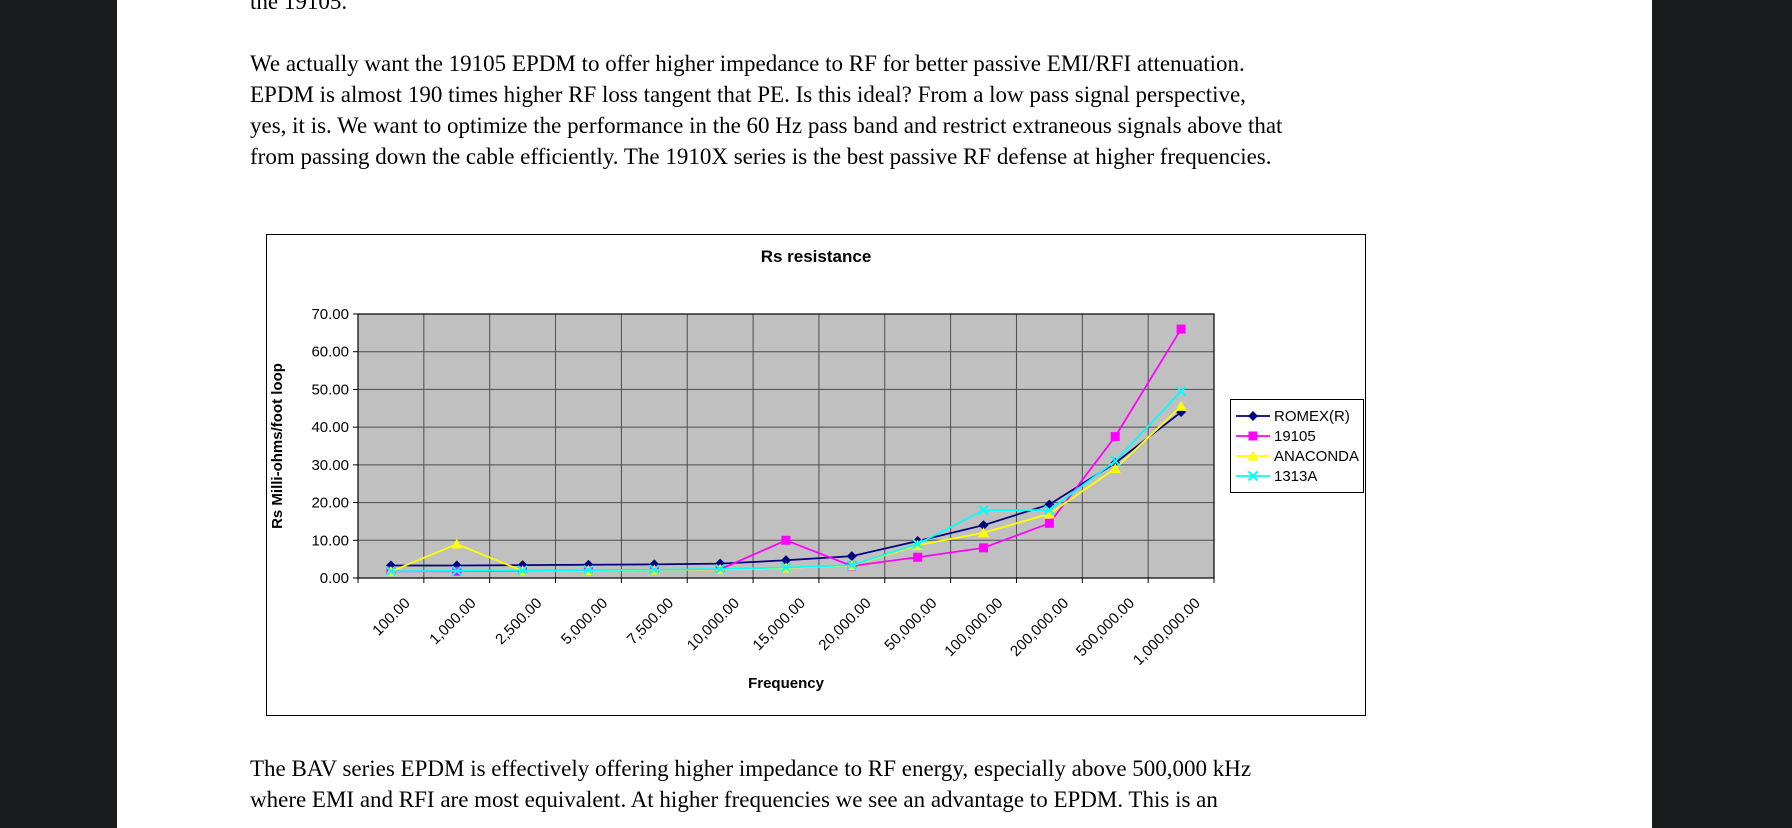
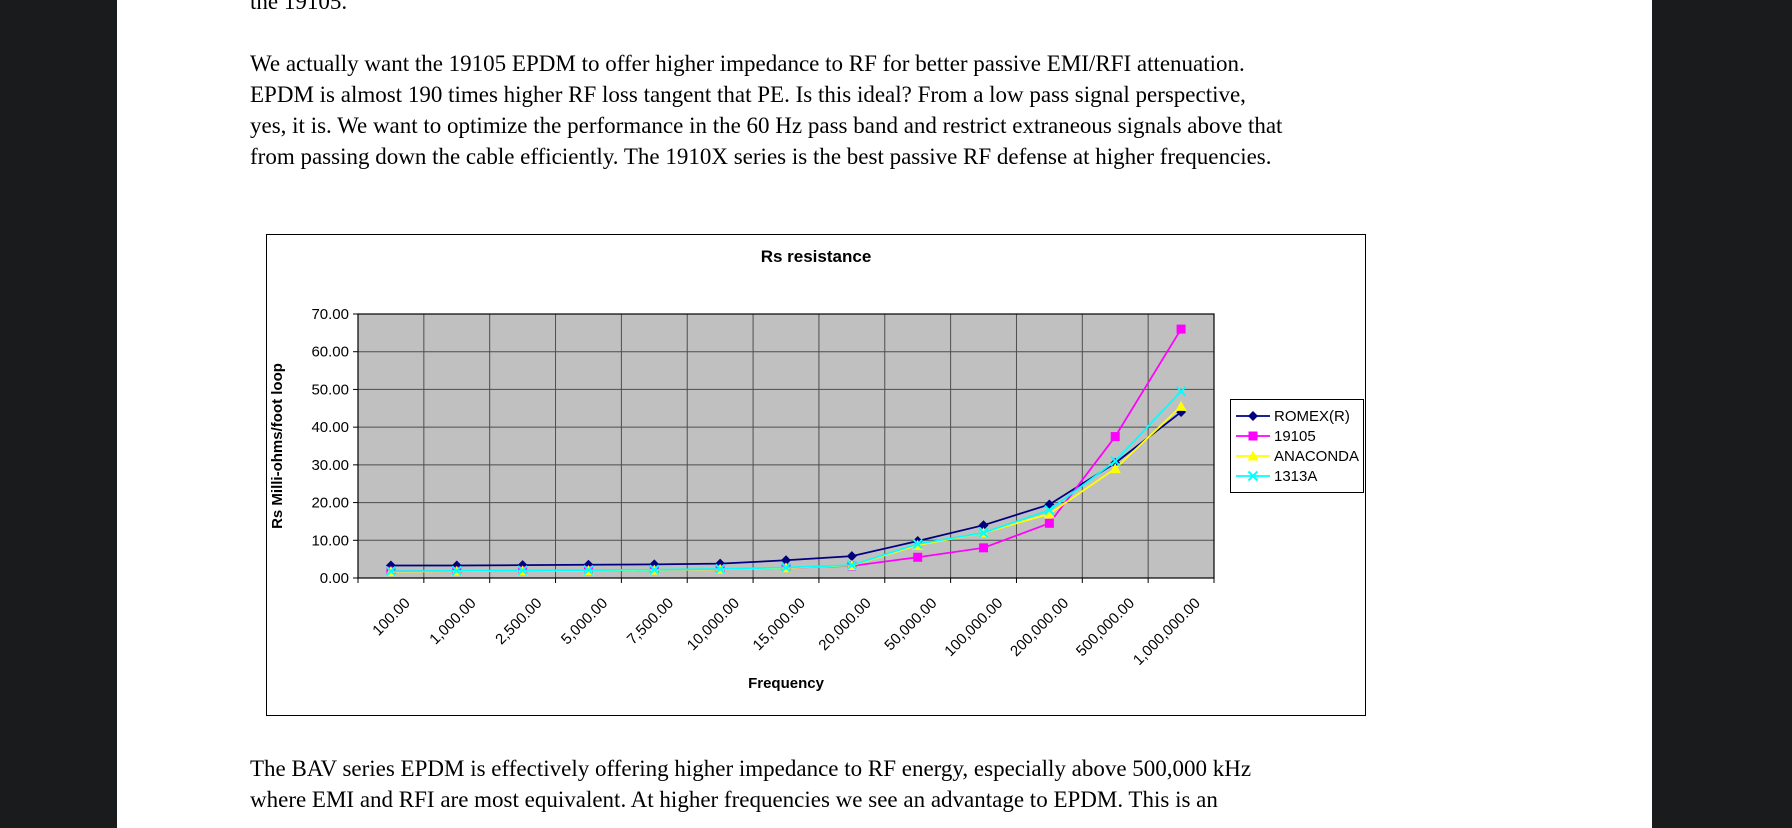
ANACONDA/1,000.00: 9 -> 2
19105/15,000.00: 10 -> 3
1313A/100,000.00: 18 -> 12
